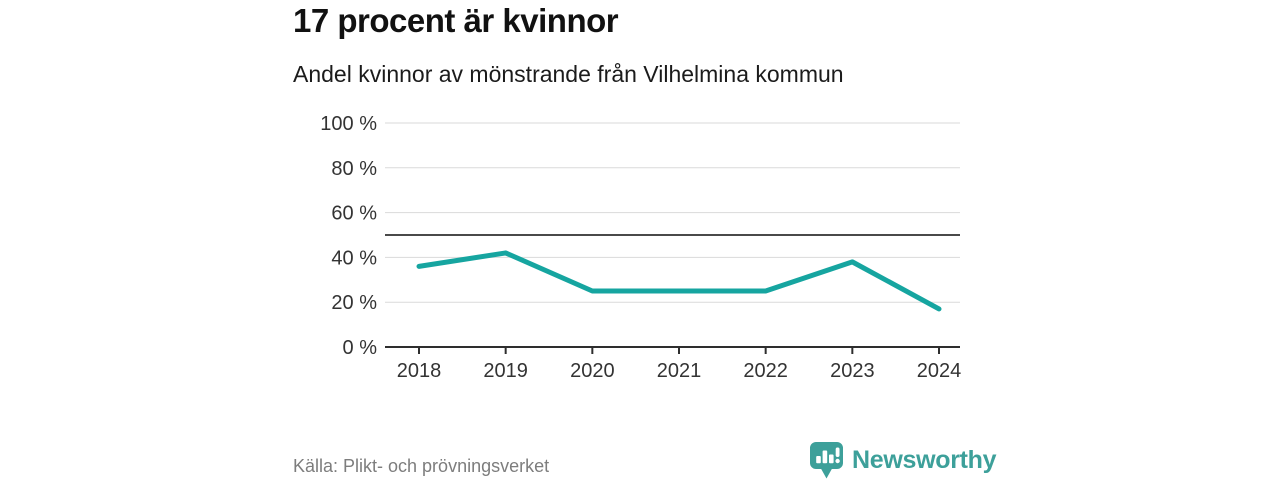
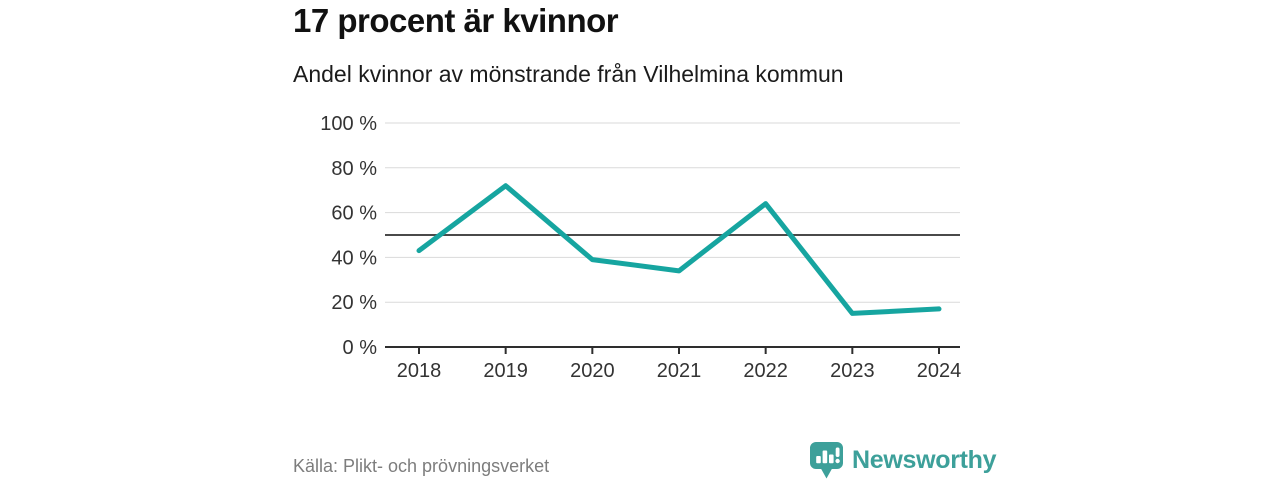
2018: 36% -> 43%
2019: 42% -> 72%
2020: 25% -> 39%
2021: 25% -> 34%
2022: 25% -> 64%
2023: 38% -> 15%
